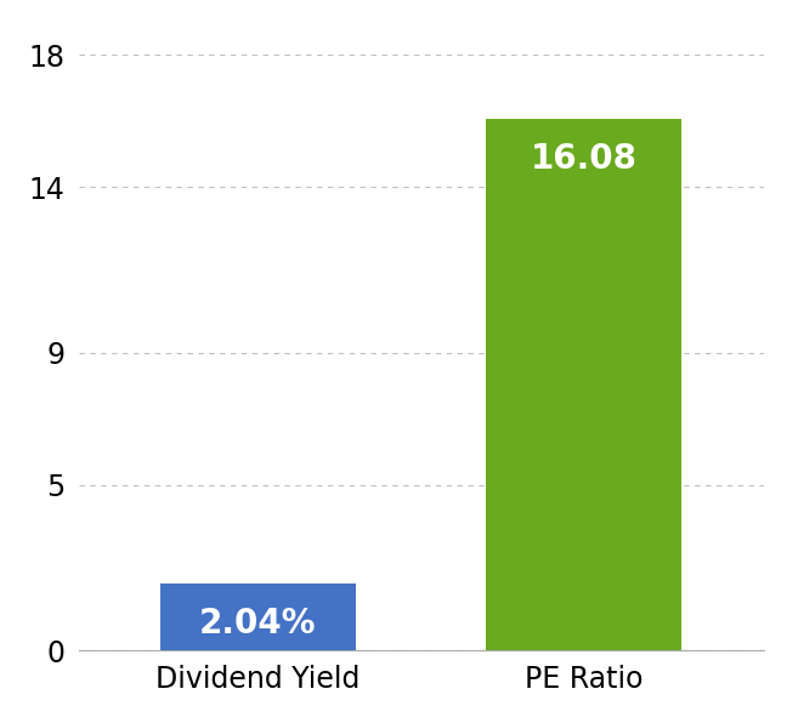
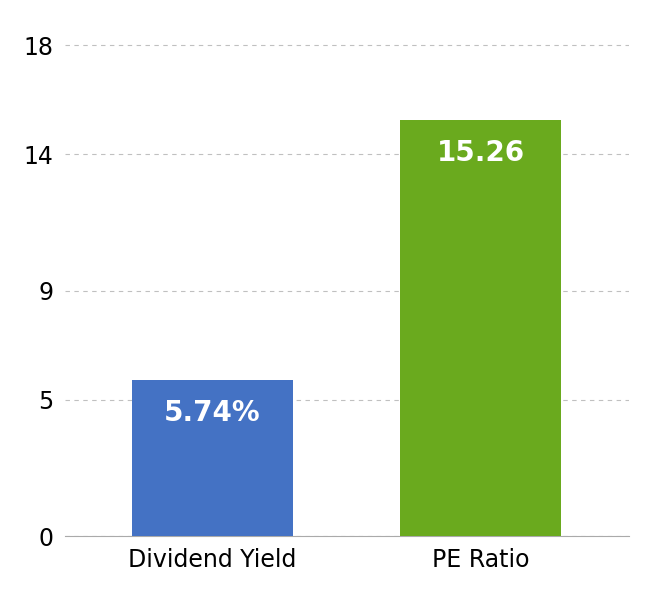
Dividend Yield: 2.04% -> 5.74%
PE Ratio: 16.08 -> 15.26
